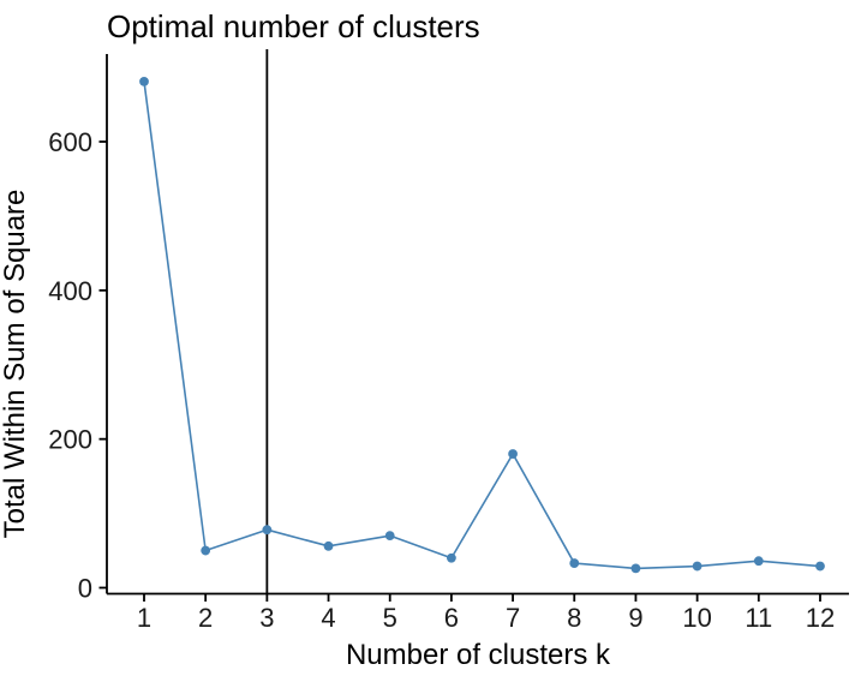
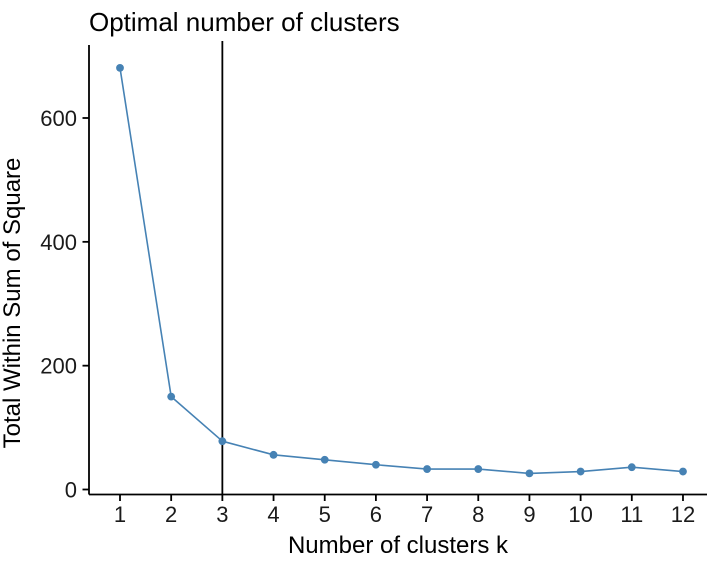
2: 50 -> 150
5: 70 -> 50
7: 180 -> 30
